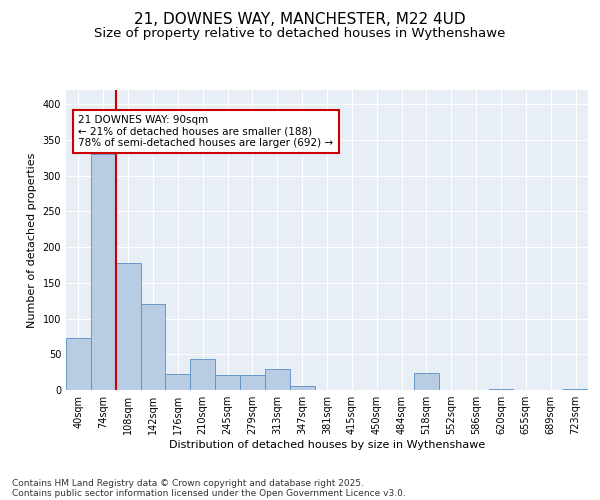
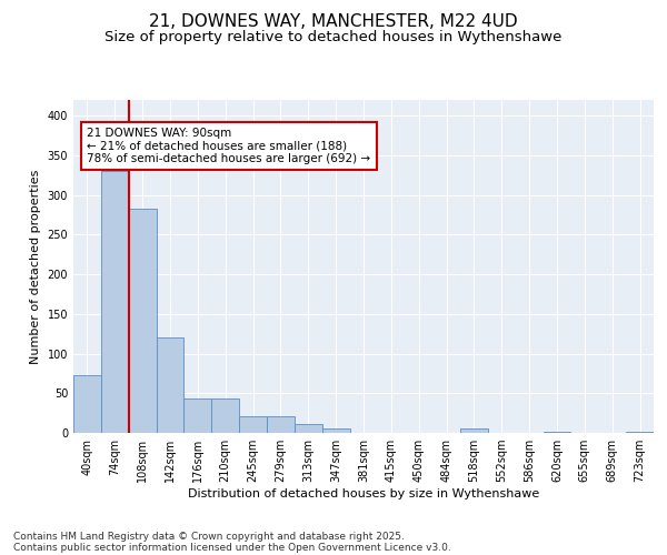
108sqm: 178 -> 283
176sqm: 22 -> 43
313sqm: 30 -> 11
518sqm: 24 -> 5
